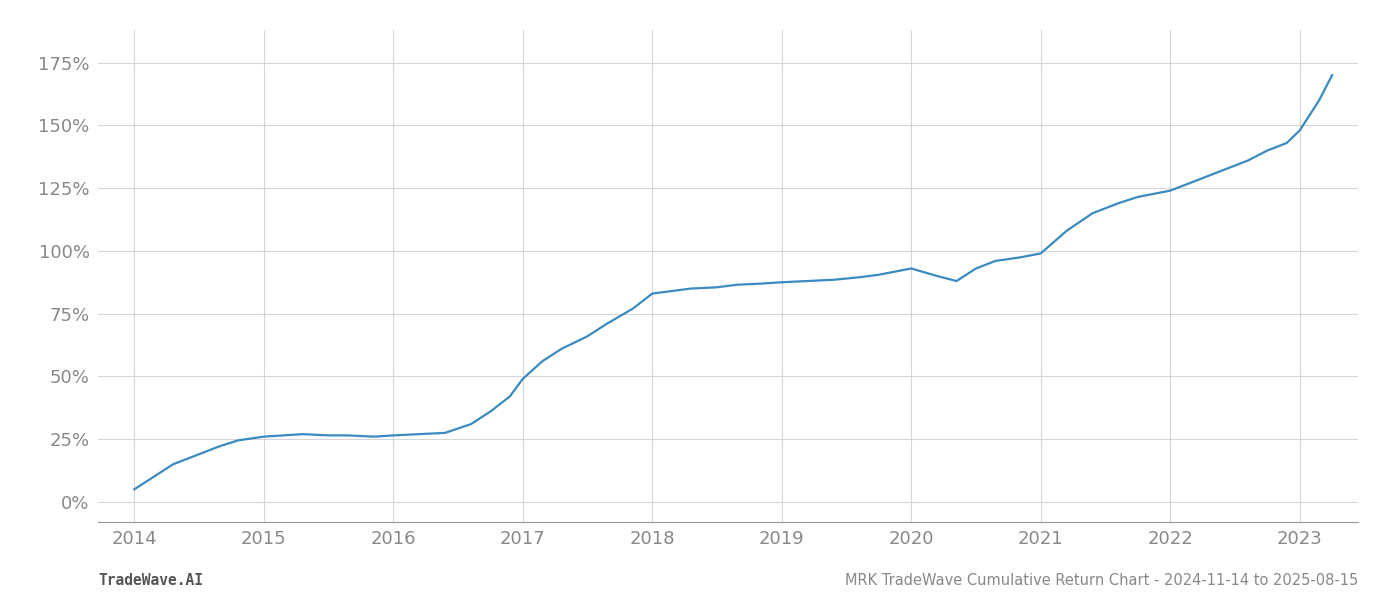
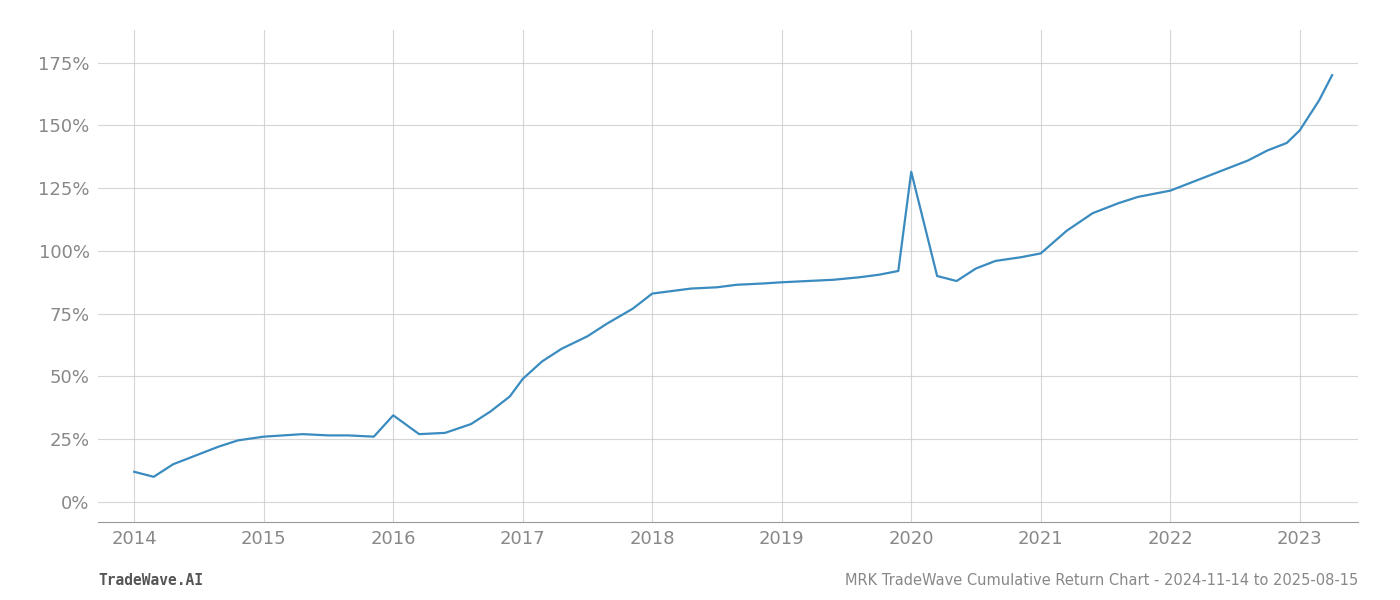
2014: 5.0% -> 12.0%
2016: 26.5% -> 34.5%
2020: 93.0% -> 131.5%
